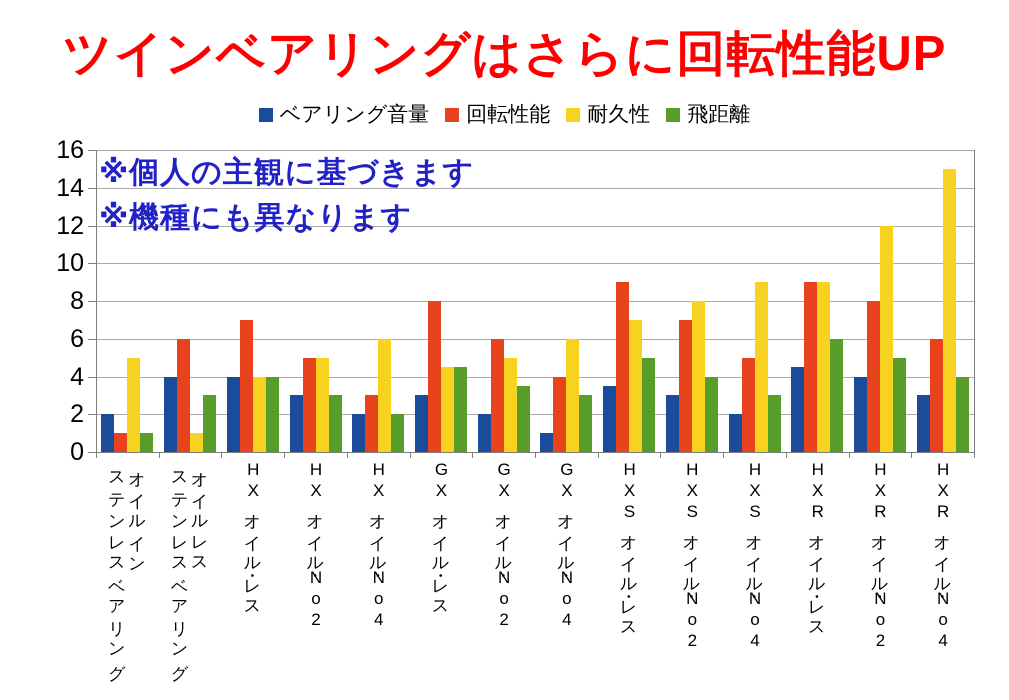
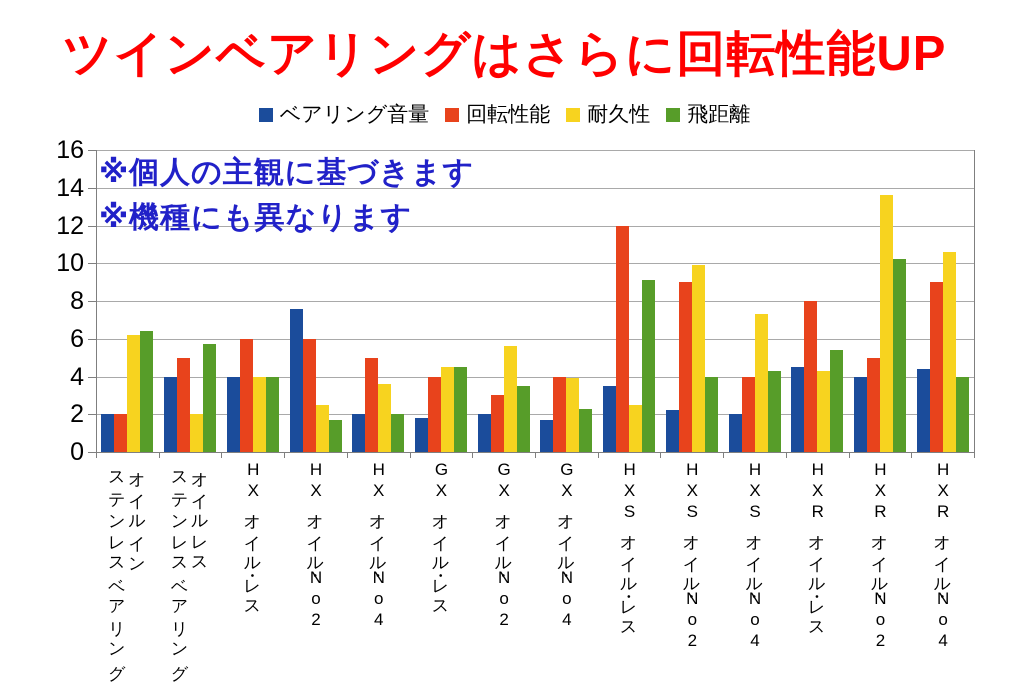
回転性能/オイルインステンレスベアリング: 1 -> 2
耐久性/オイルインステンレスベアリング: 5.0 -> 6.2
飛距離/オイルインステンレスベアリング: 1.0 -> 6.4
回転性能/オイルレスステンレスベアリング: 6 -> 5
耐久性/オイルレスステンレスベアリング: 1.0 -> 2.0
飛距離/オイルレスステンレスベアリング: 3.0 -> 5.7
回転性能/HXオイル・レス: 7 -> 6
ベアリング音量/HXオイル・No2: 3.0 -> 7.6
回転性能/HXオイル・No2: 5 -> 6
耐久性/HXオイル・No2: 5.0 -> 2.5
飛距離/HXオイル・No2: 3.0 -> 1.7
回転性能/HXオイル・No4: 3 -> 5
耐久性/HXオイル・No4: 6.0 -> 3.6
ベアリング音量/GXオイル・レス: 3.0 -> 1.8
回転性能/GXオイル・レス: 8 -> 4
回転性能/GXオイル・No2: 6 -> 3
耐久性/GXオイル・No2: 5.0 -> 5.6
ベアリング音量/GXオイル・No4: 1.0 -> 1.7
耐久性/GXオイル・No4: 6.0 -> 3.9
飛距離/GXオイル・No4: 3.0 -> 2.3
回転性能/HXSオイル・レス: 9 -> 12
耐久性/HXSオイル・レス: 7.0 -> 2.5
飛距離/HXSオイル・レス: 5.0 -> 9.1
ベアリング音量/HXSオイル・No2: 3.0 -> 2.2
回転性能/HXSオイル・No2: 7 -> 9
耐久性/HXSオイル・No2: 8.0 -> 9.9
回転性能/HXSオイル・No4: 5 -> 4
耐久性/HXSオイル・No4: 9.0 -> 7.3
飛距離/HXSオイル・No4: 3.0 -> 4.3
回転性能/HXRオイル・レス: 9 -> 8
耐久性/HXRオイル・レス: 9.0 -> 4.3
飛距離/HXRオイル・レス: 6.0 -> 5.4
回転性能/HXRオイル・No2: 8 -> 5
耐久性/HXRオイル・No2: 12.0 -> 13.6
飛距離/HXRオイル・No2: 5.0 -> 10.2
ベアリング音量/HXRオイル・No4: 3.0 -> 4.4
回転性能/HXRオイル・No4: 6 -> 9
耐久性/HXRオイル・No4: 15.0 -> 10.6
